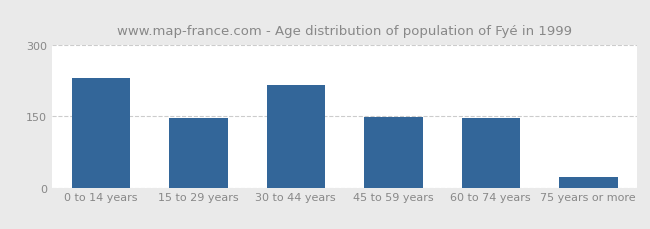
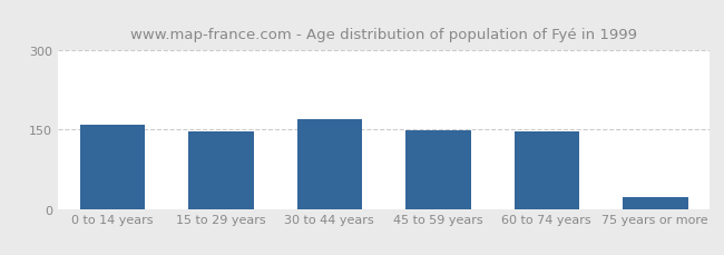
0 to 14 years: 230 -> 159
30 to 44 years: 215 -> 170
